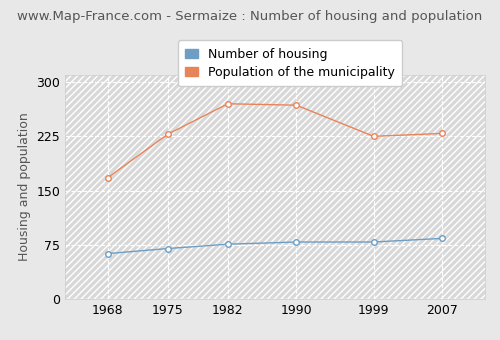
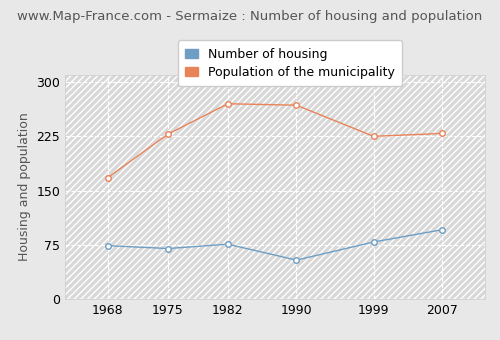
Number of housing/1968: 63 -> 74
Number of housing/1990: 79 -> 54
Number of housing/2007: 84 -> 96
